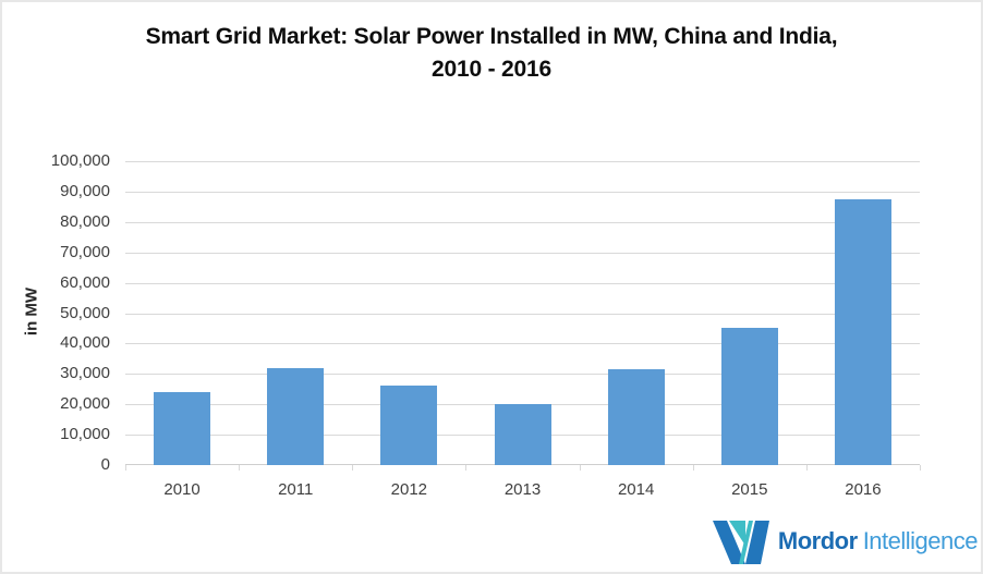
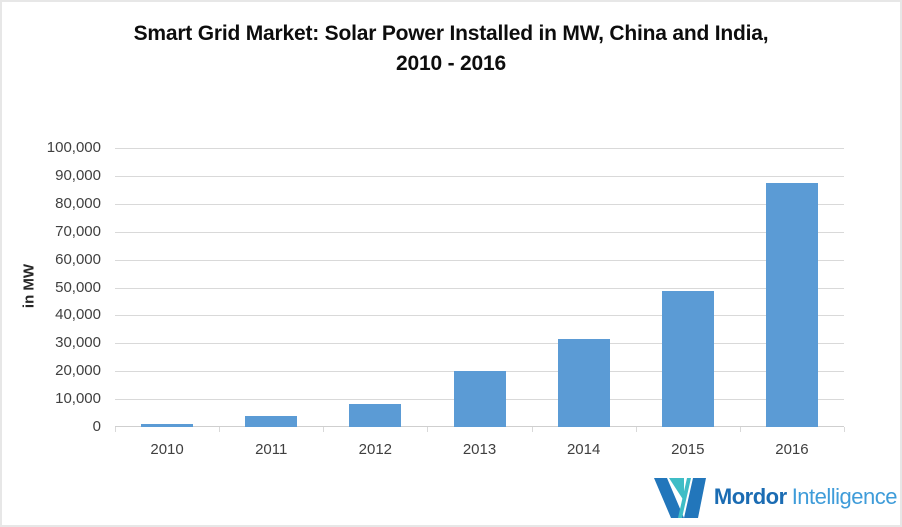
2010: 24000 -> 1000
2011: 32000 -> 4000
2012: 26000 -> 8000
2015: 45000 -> 49000
